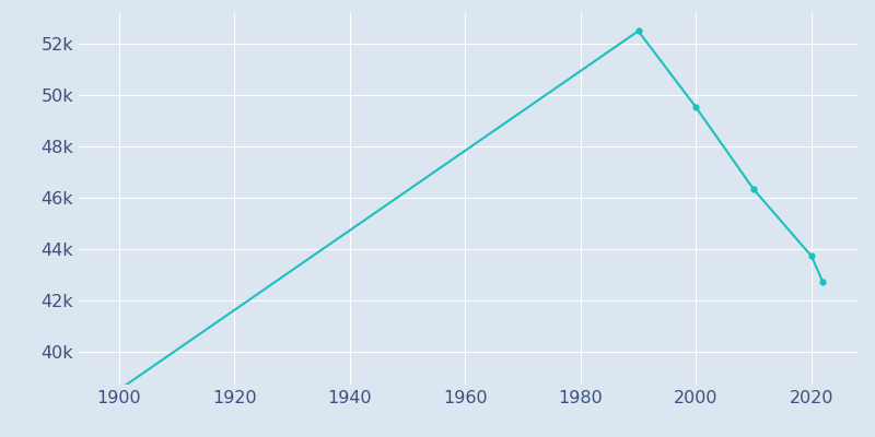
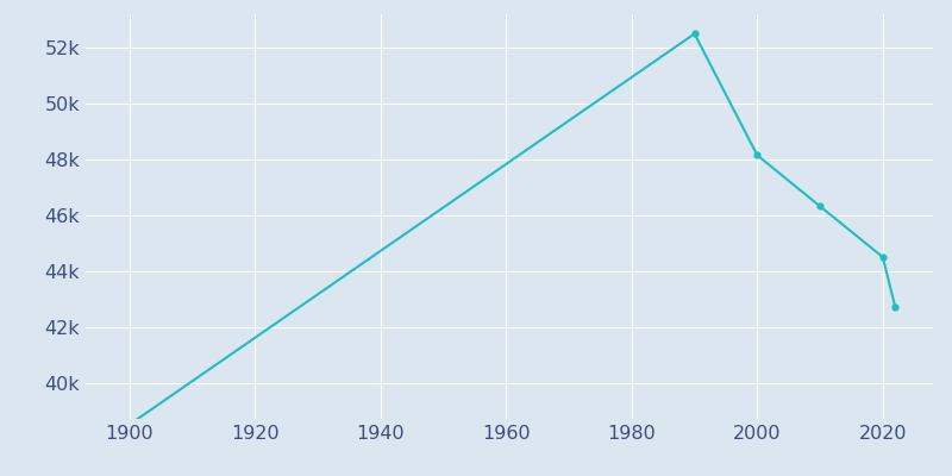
2000: 49.52k -> 48.15k
2020: 43.72k -> 44.50k
